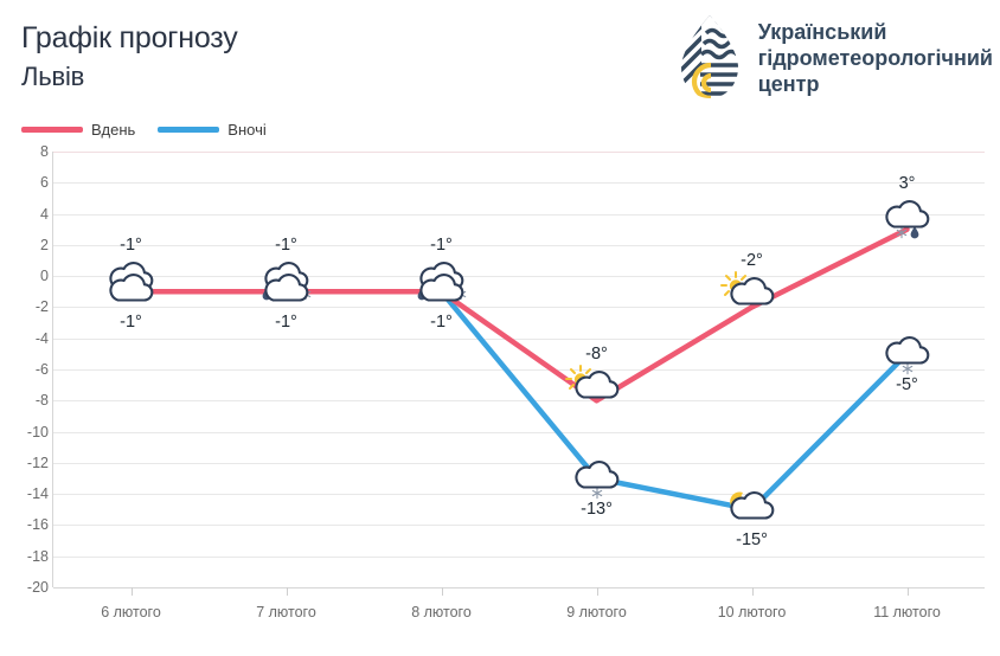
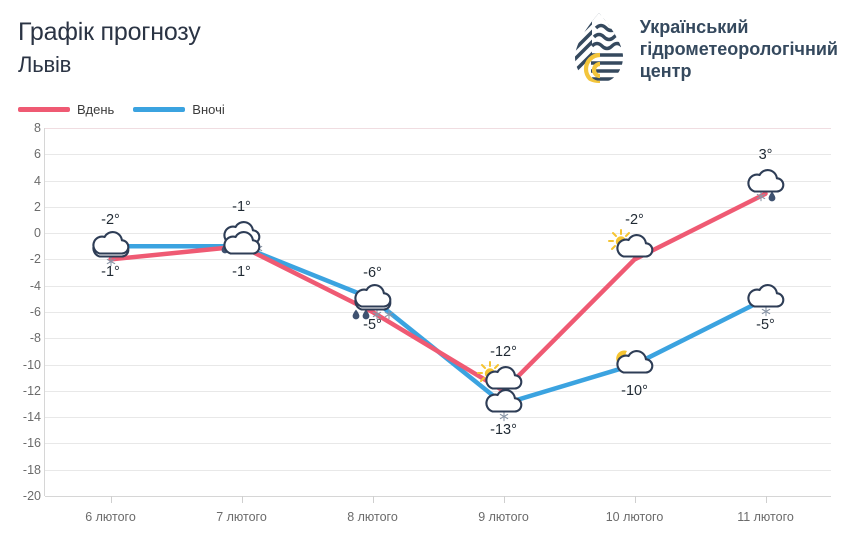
Вдень/6 лютого: -1° -> -2°
Вдень/8 лютого: -1° -> -6°
Вночі/8 лютого: -1° -> -5°
Вдень/9 лютого: -8° -> -12°
Вночі/10 лютого: -15° -> -10°
